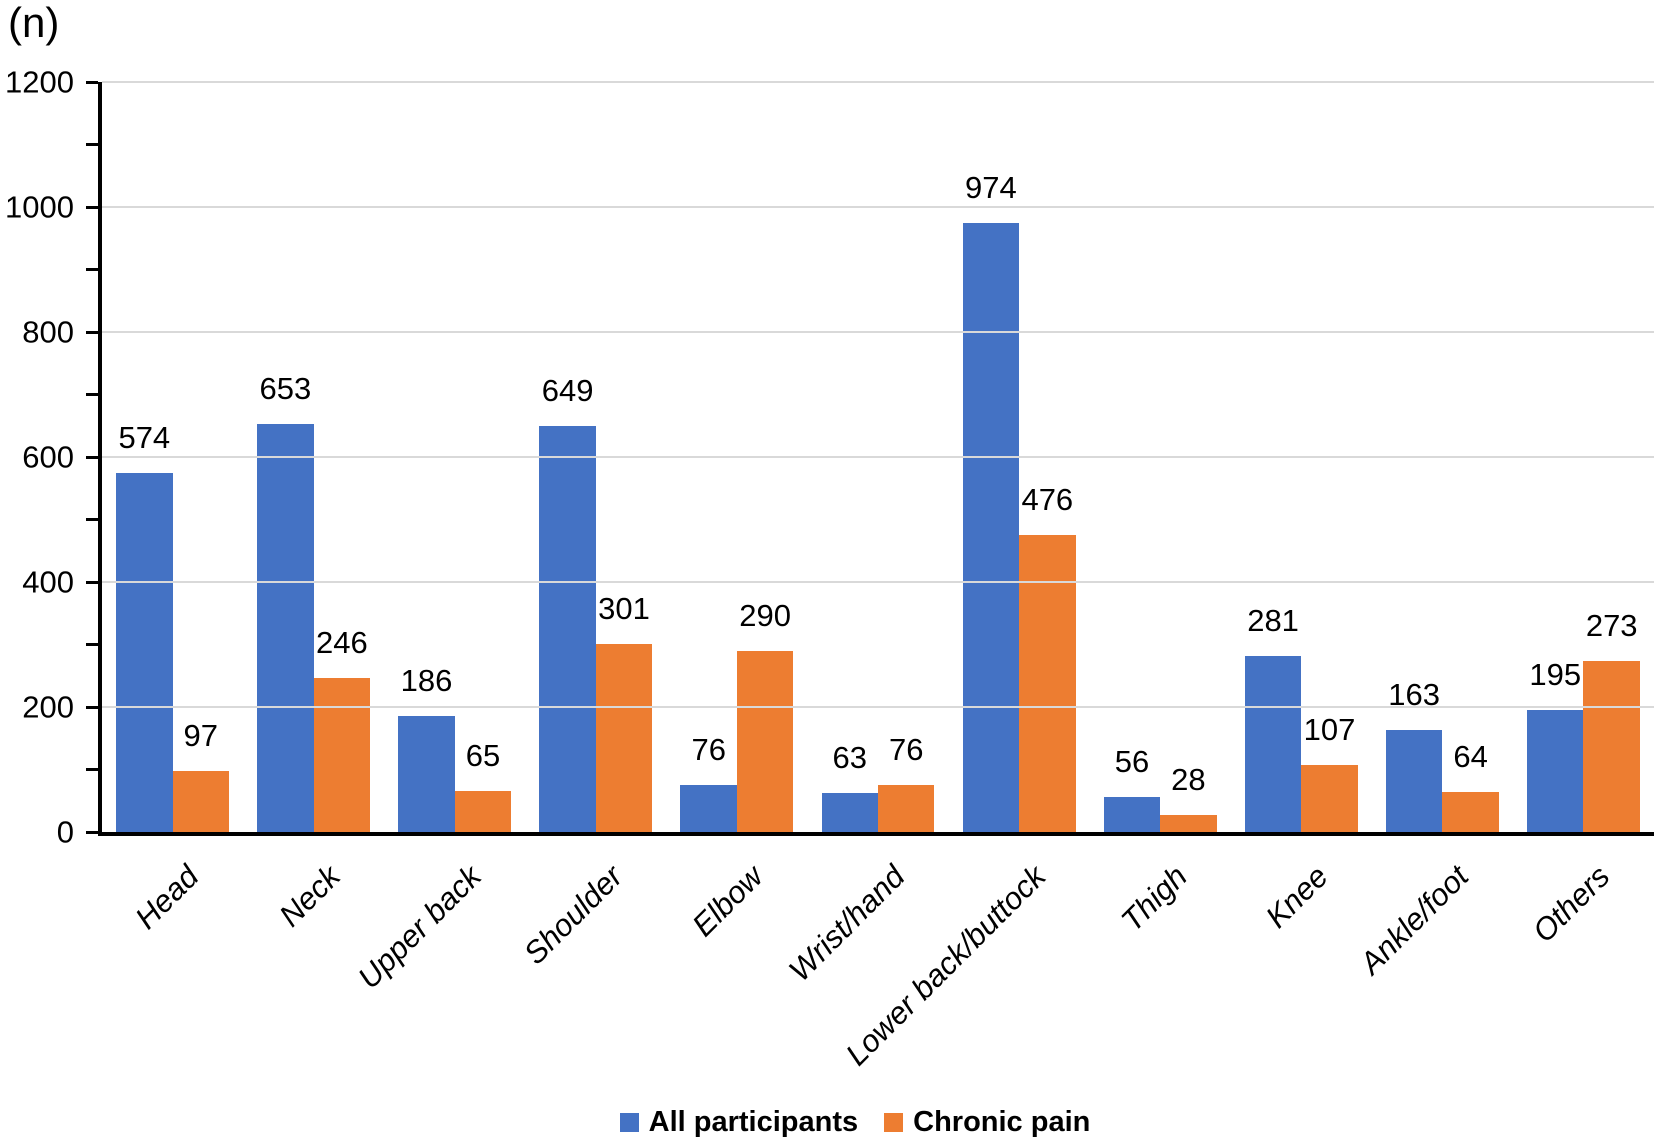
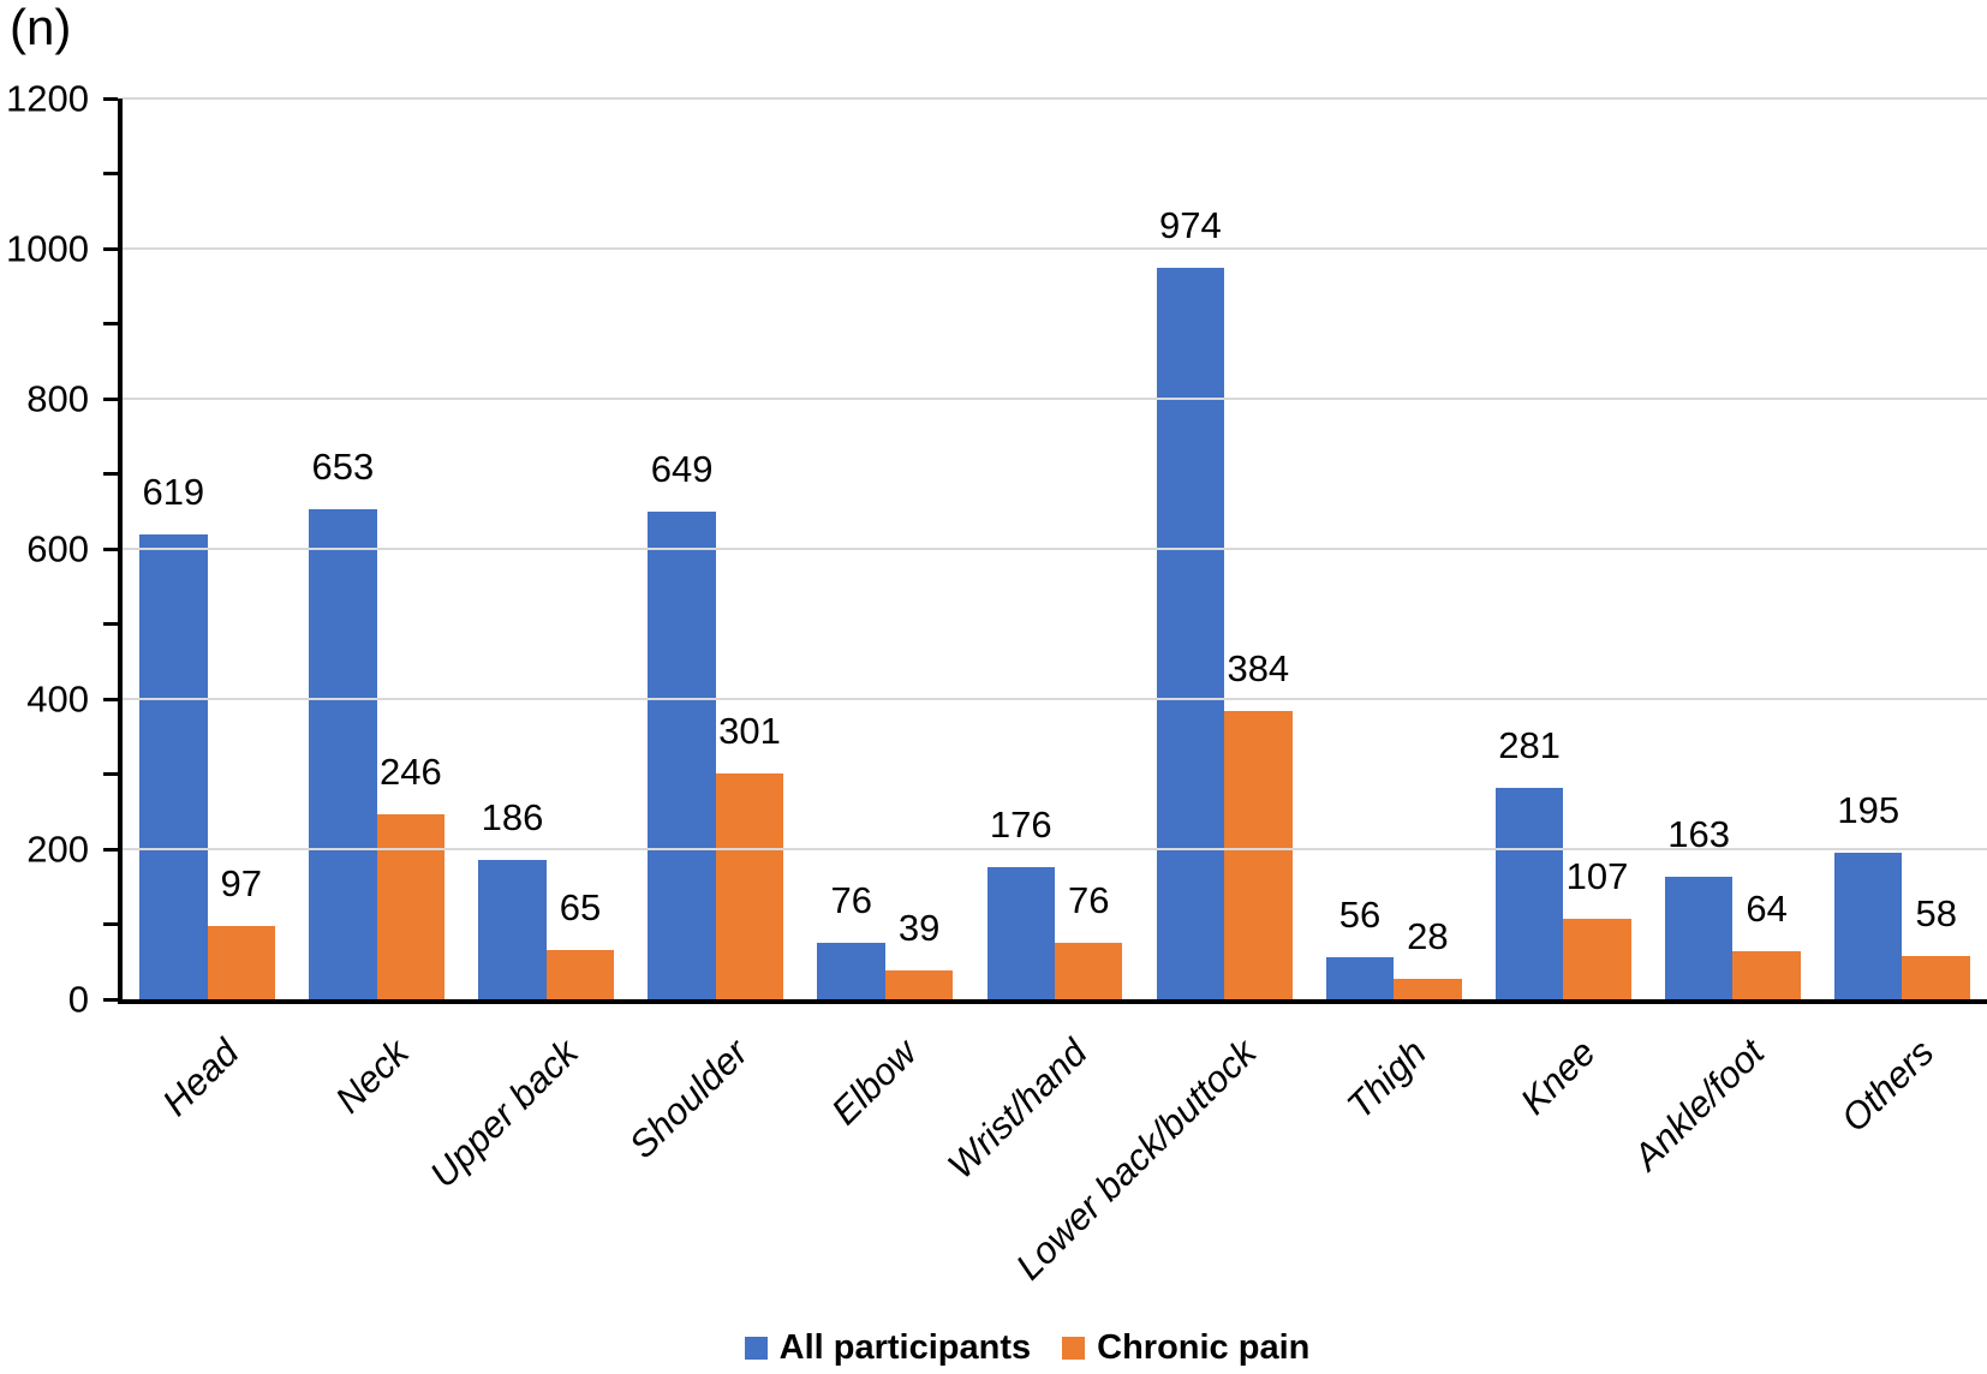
All participants/Head: 574 -> 619
Chronic pain/Elbow: 290 -> 39
All participants/Wrist/hand: 63 -> 176
Chronic pain/Lower back/buttock: 476 -> 384
Chronic pain/Others: 273 -> 58
